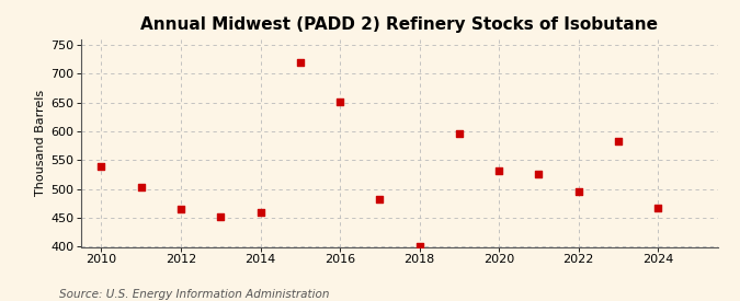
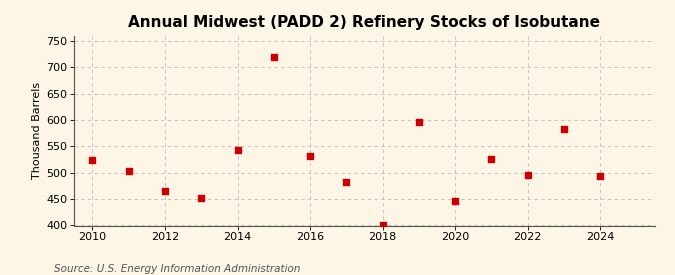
2010: 540 -> 524
2014: 460 -> 543
2016: 652 -> 532
2020: 532 -> 447
2024: 468 -> 493
